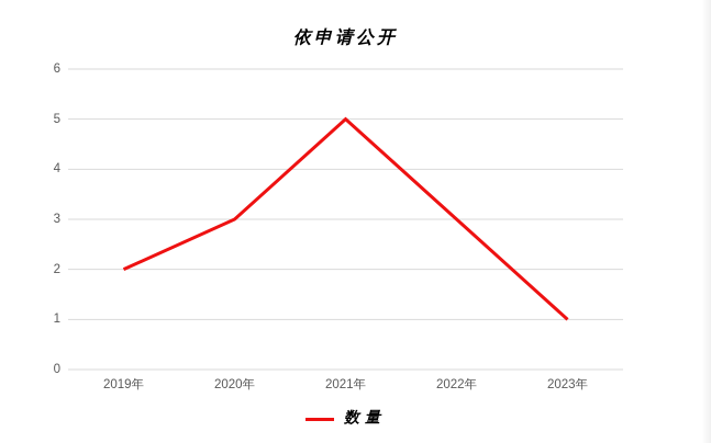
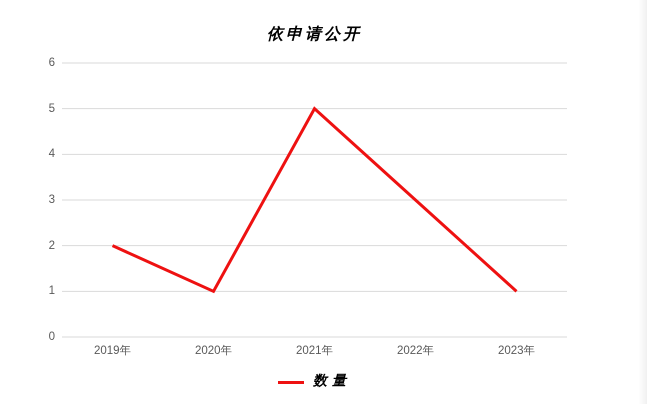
2020年: 3 -> 1
